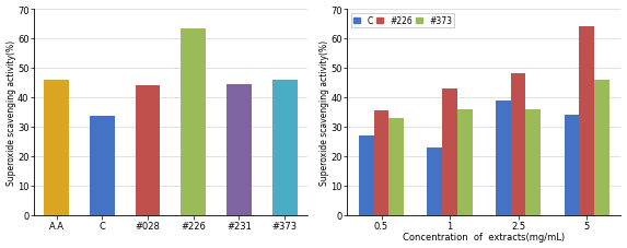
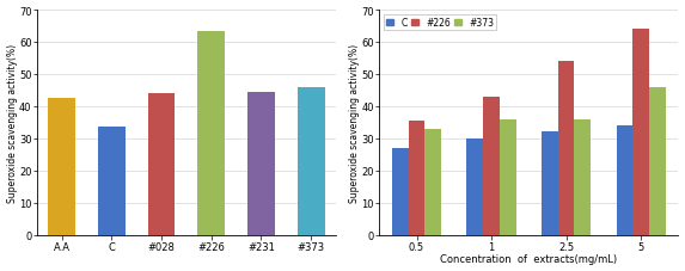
A.A: 46.0 -> 42.5
C/1: 23 -> 30
C/2.5: 39 -> 32
#226/2.5: 48.0 -> 54.0
